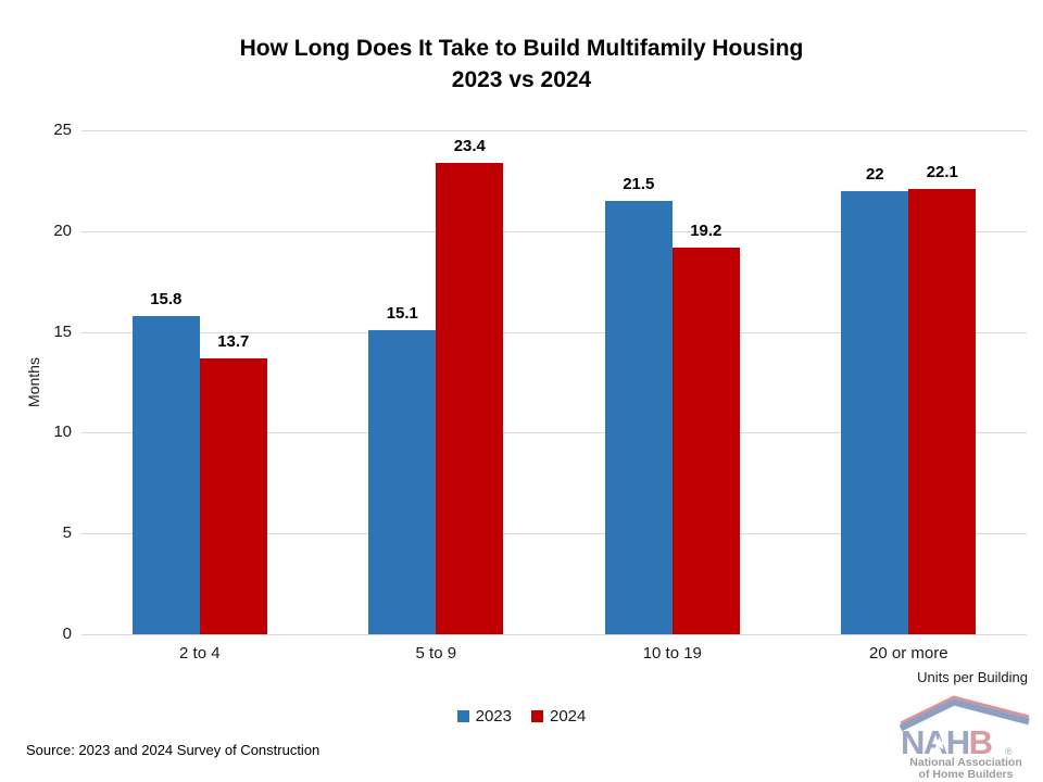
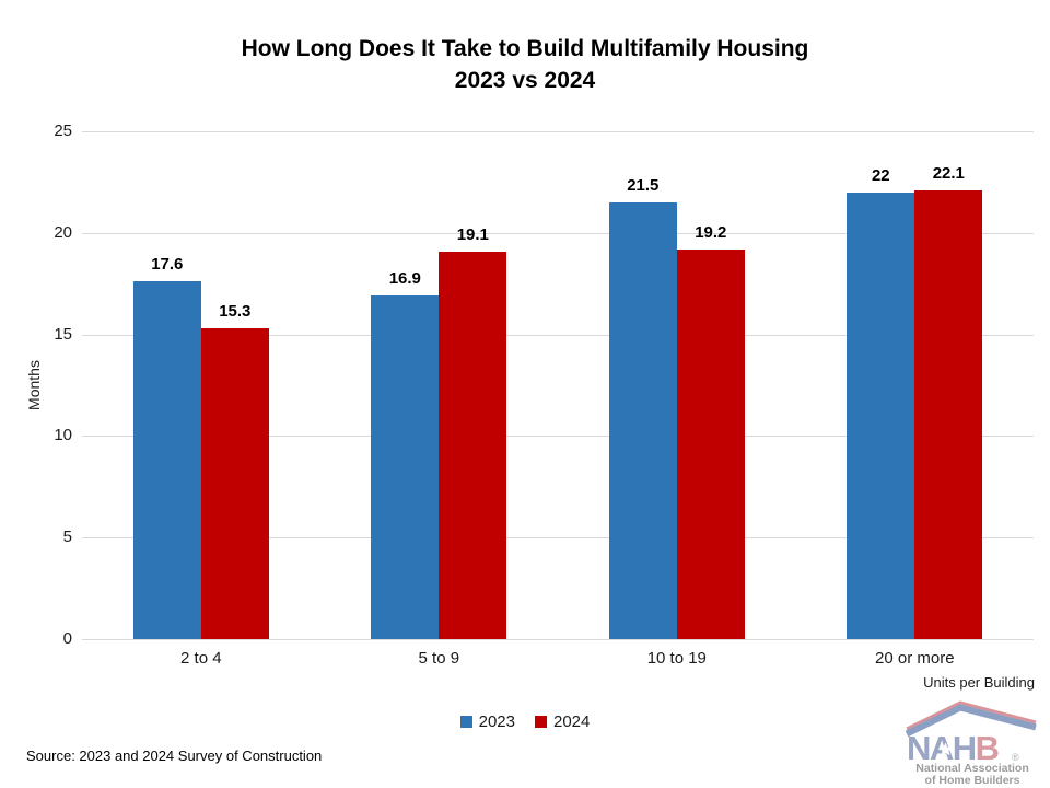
2023/2 to 4: 15.8 -> 17.6
2024/2 to 4: 13.7 -> 15.3
2023/5 to 9: 15.1 -> 16.9
2024/5 to 9: 23.4 -> 19.1
